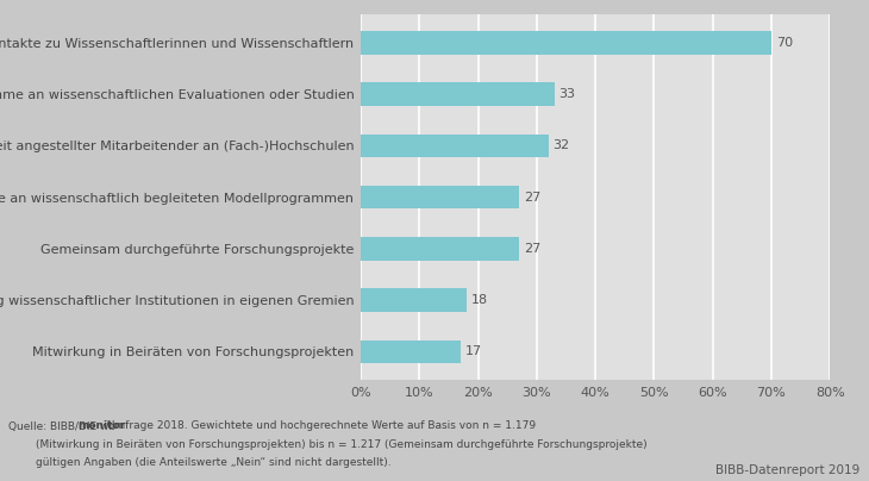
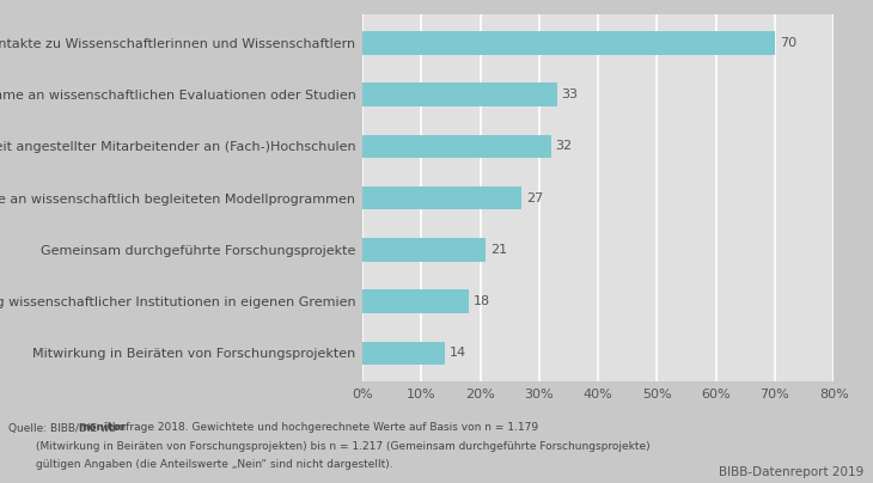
Gemeinsam durchgeführte Forschungsprojekte: 27 -> 21
Mitwirkung in Beiräten von Forschungsprojekten: 17 -> 14
